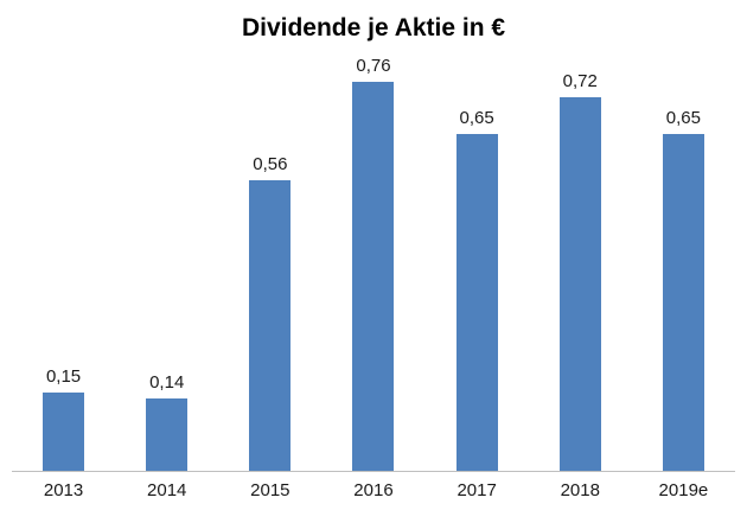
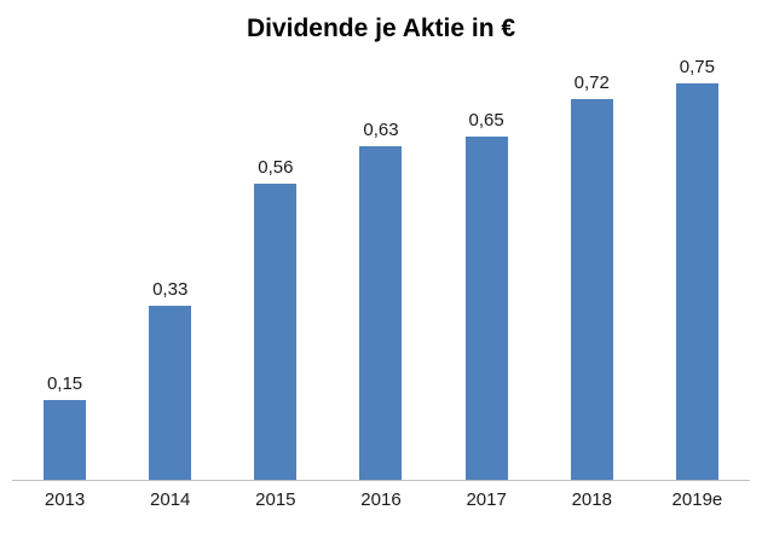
2014: 0,14 -> 0,33
2016: 0,76 -> 0,63
2019e: 0,65 -> 0,75
